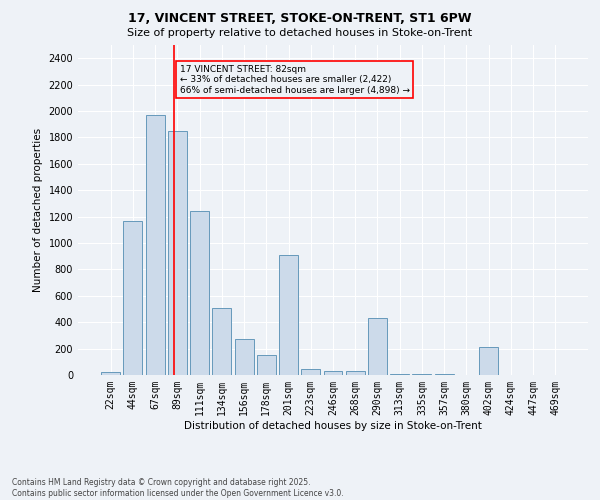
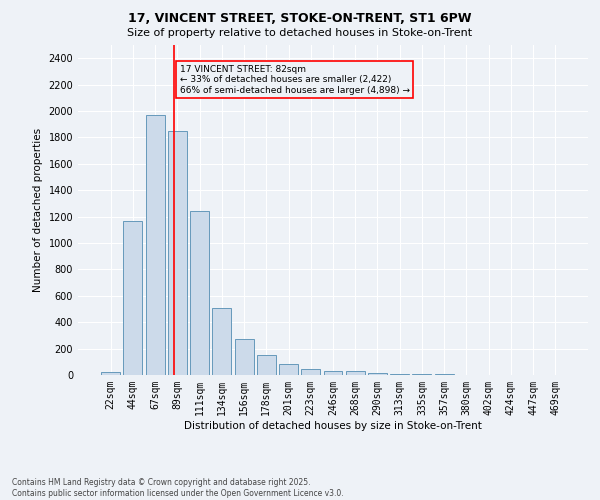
201sqm: 910 -> 80
290sqm: 430 -> 20
402sqm: 210 -> 0
